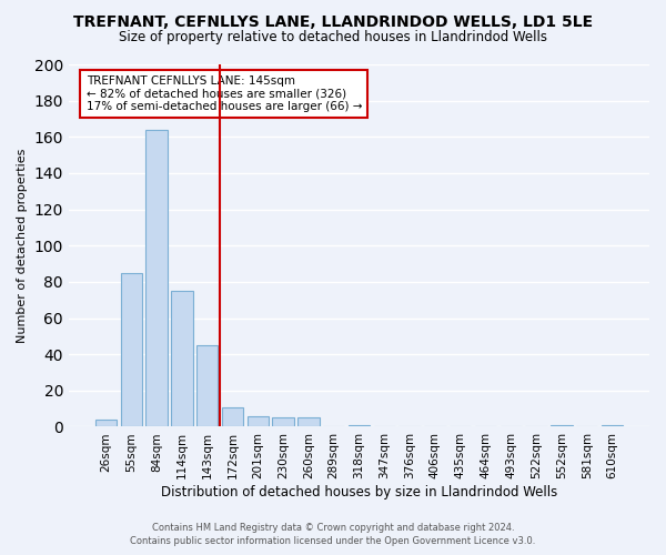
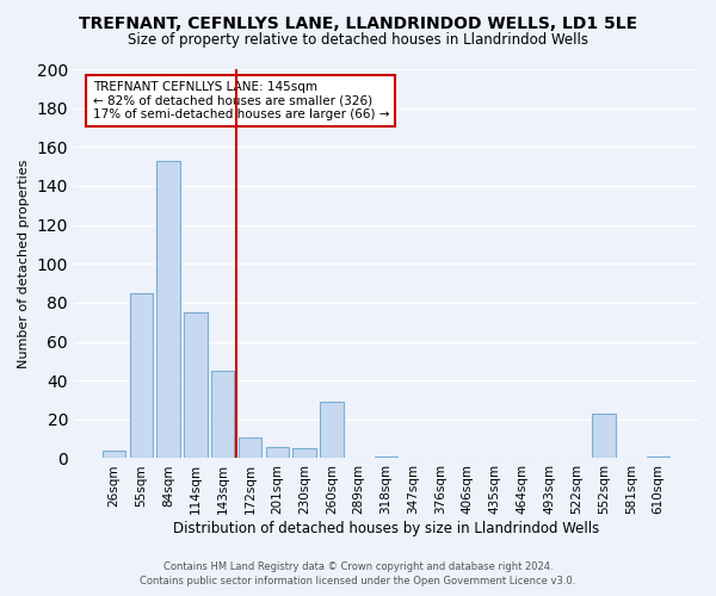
84sqm: 164 -> 153
260sqm: 5 -> 29
552sqm: 1 -> 23
